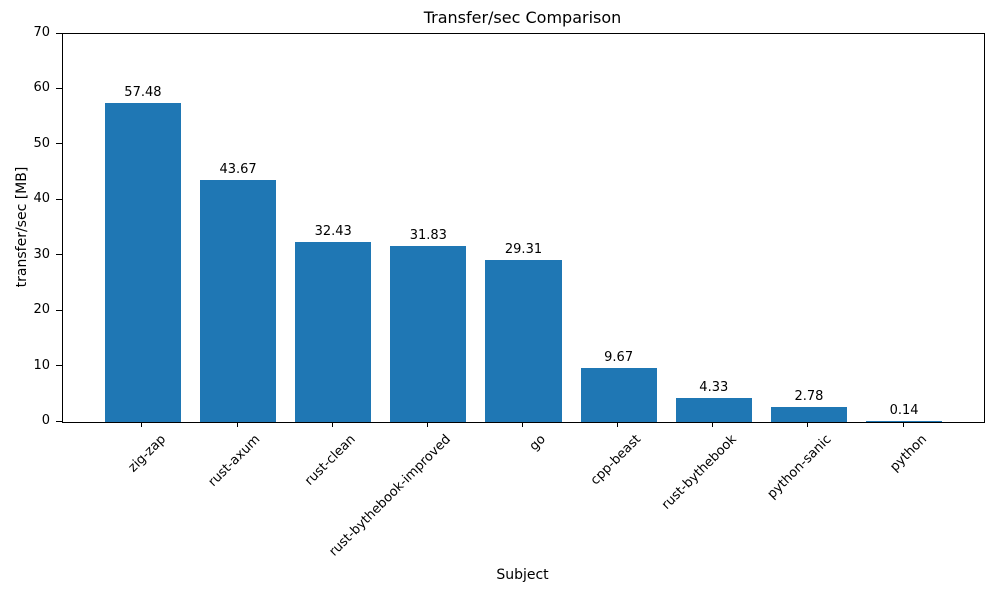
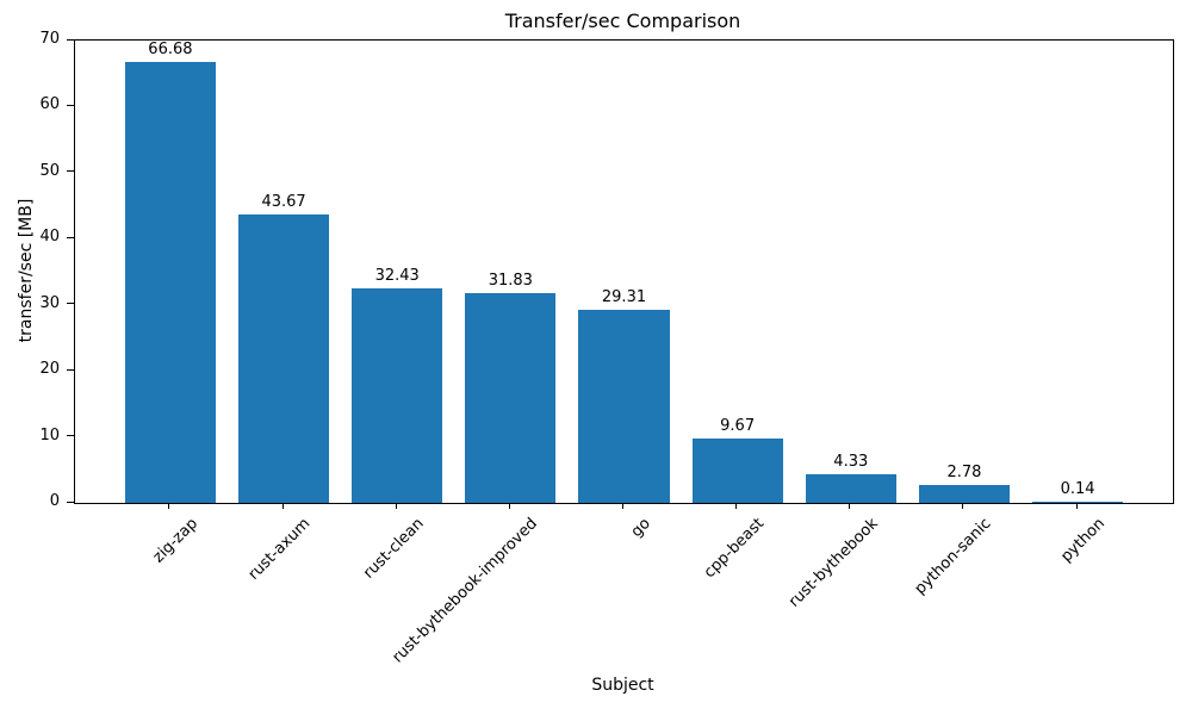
zig-zap: 57.48 -> 66.68
